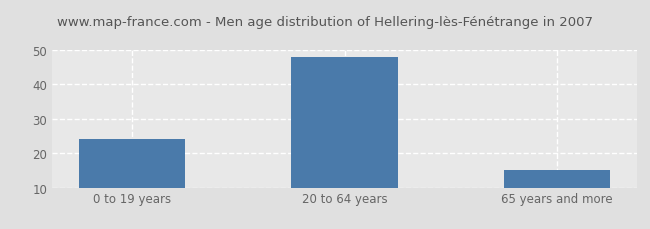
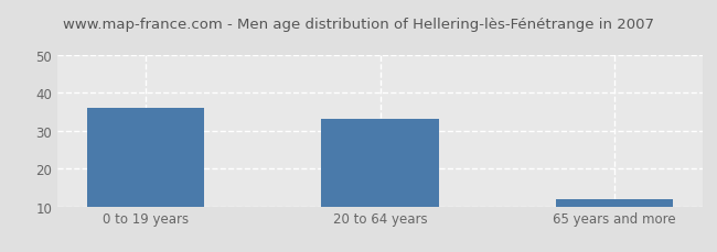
0 to 19 years: 24 -> 36
20 to 64 years: 48 -> 33
65 years and more: 15 -> 12
